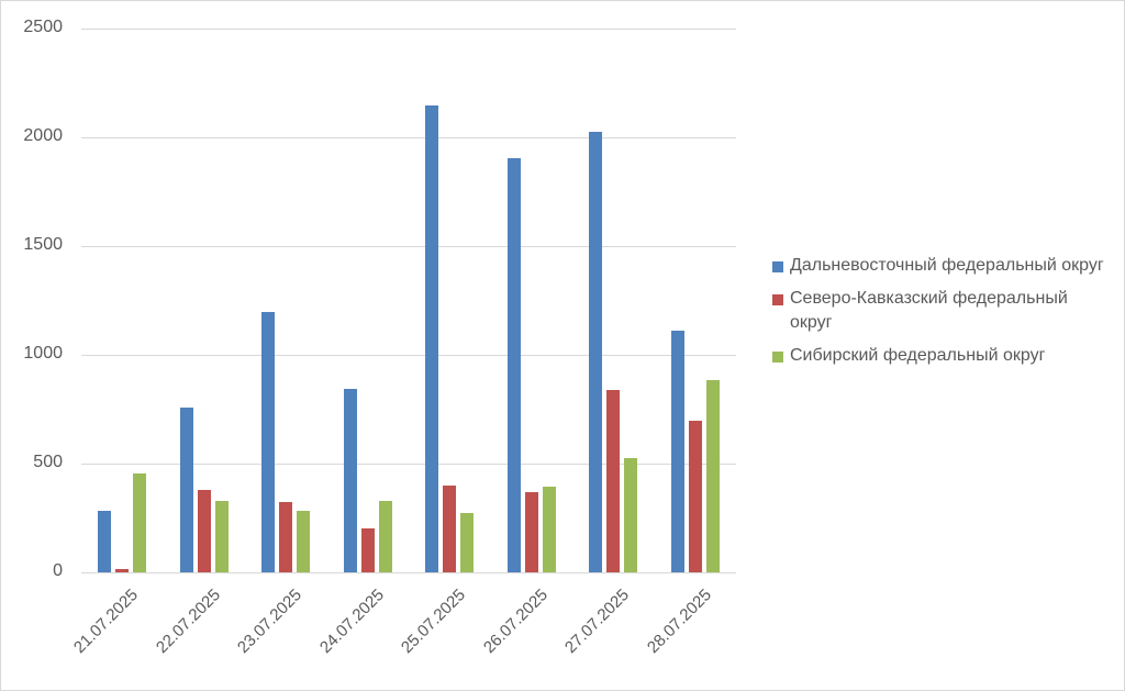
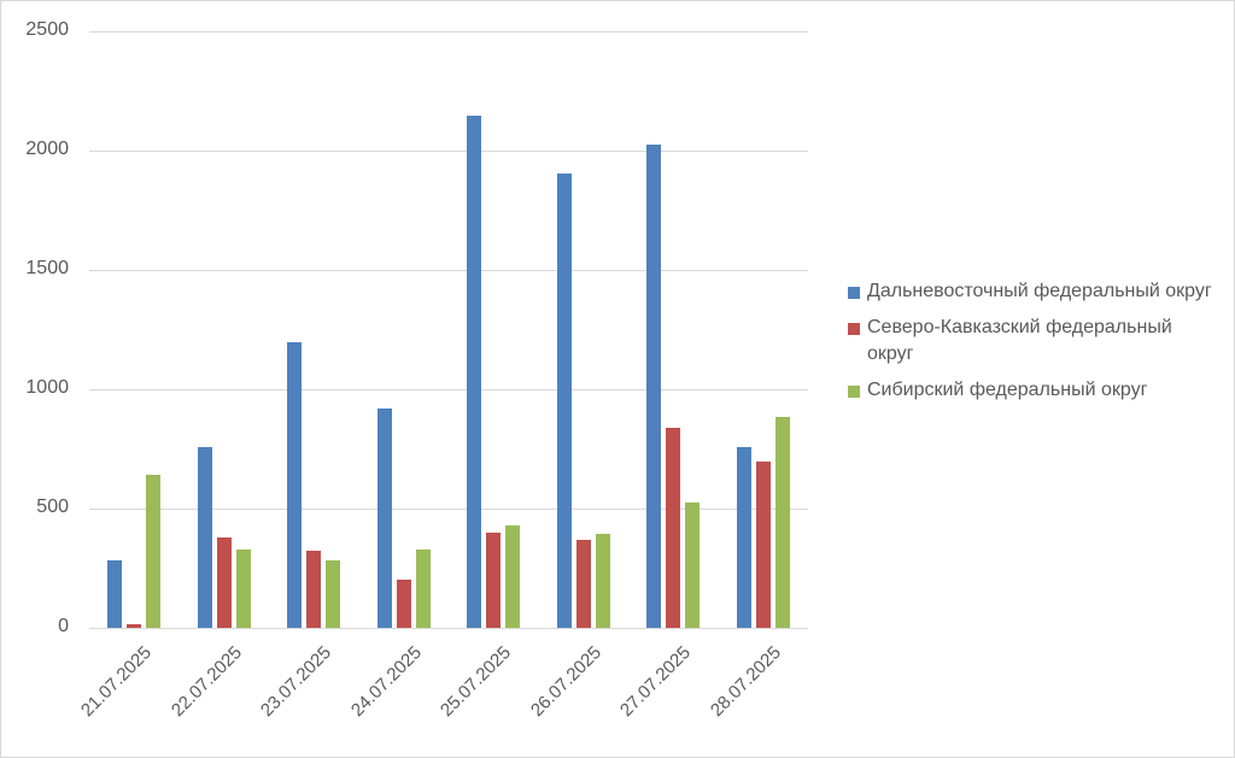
Сибирский федеральный округ/21.07.2025: 460 -> 640
Дальневосточный федеральный округ/24.07.2025: 840 -> 920
Сибирский федеральный округ/25.07.2025: 270 -> 430
Дальневосточный федеральный округ/28.07.2025: 1110 -> 760
